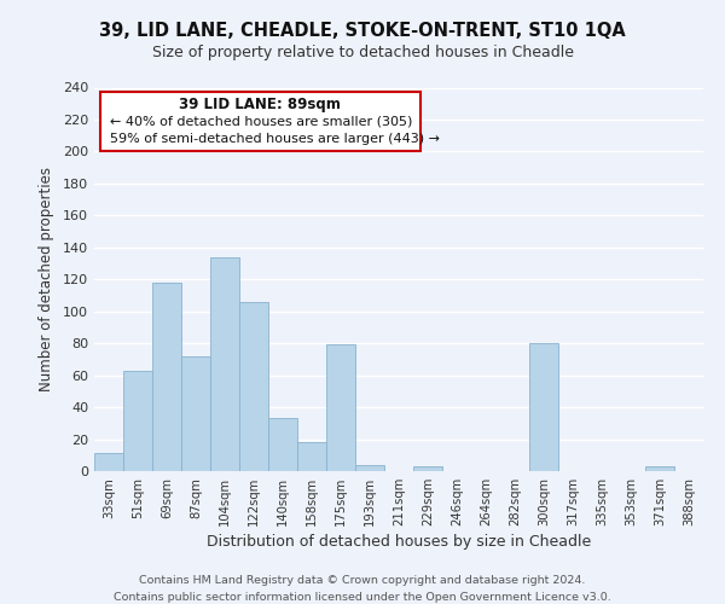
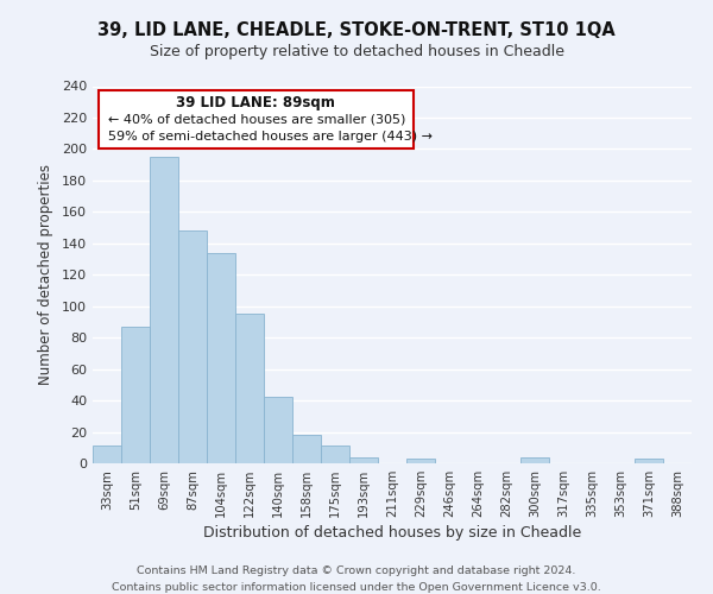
51sqm: 63 -> 87
69sqm: 118 -> 195
87sqm: 72 -> 148
122sqm: 106 -> 95
140sqm: 33 -> 42
175sqm: 79 -> 11
300sqm: 80 -> 4
